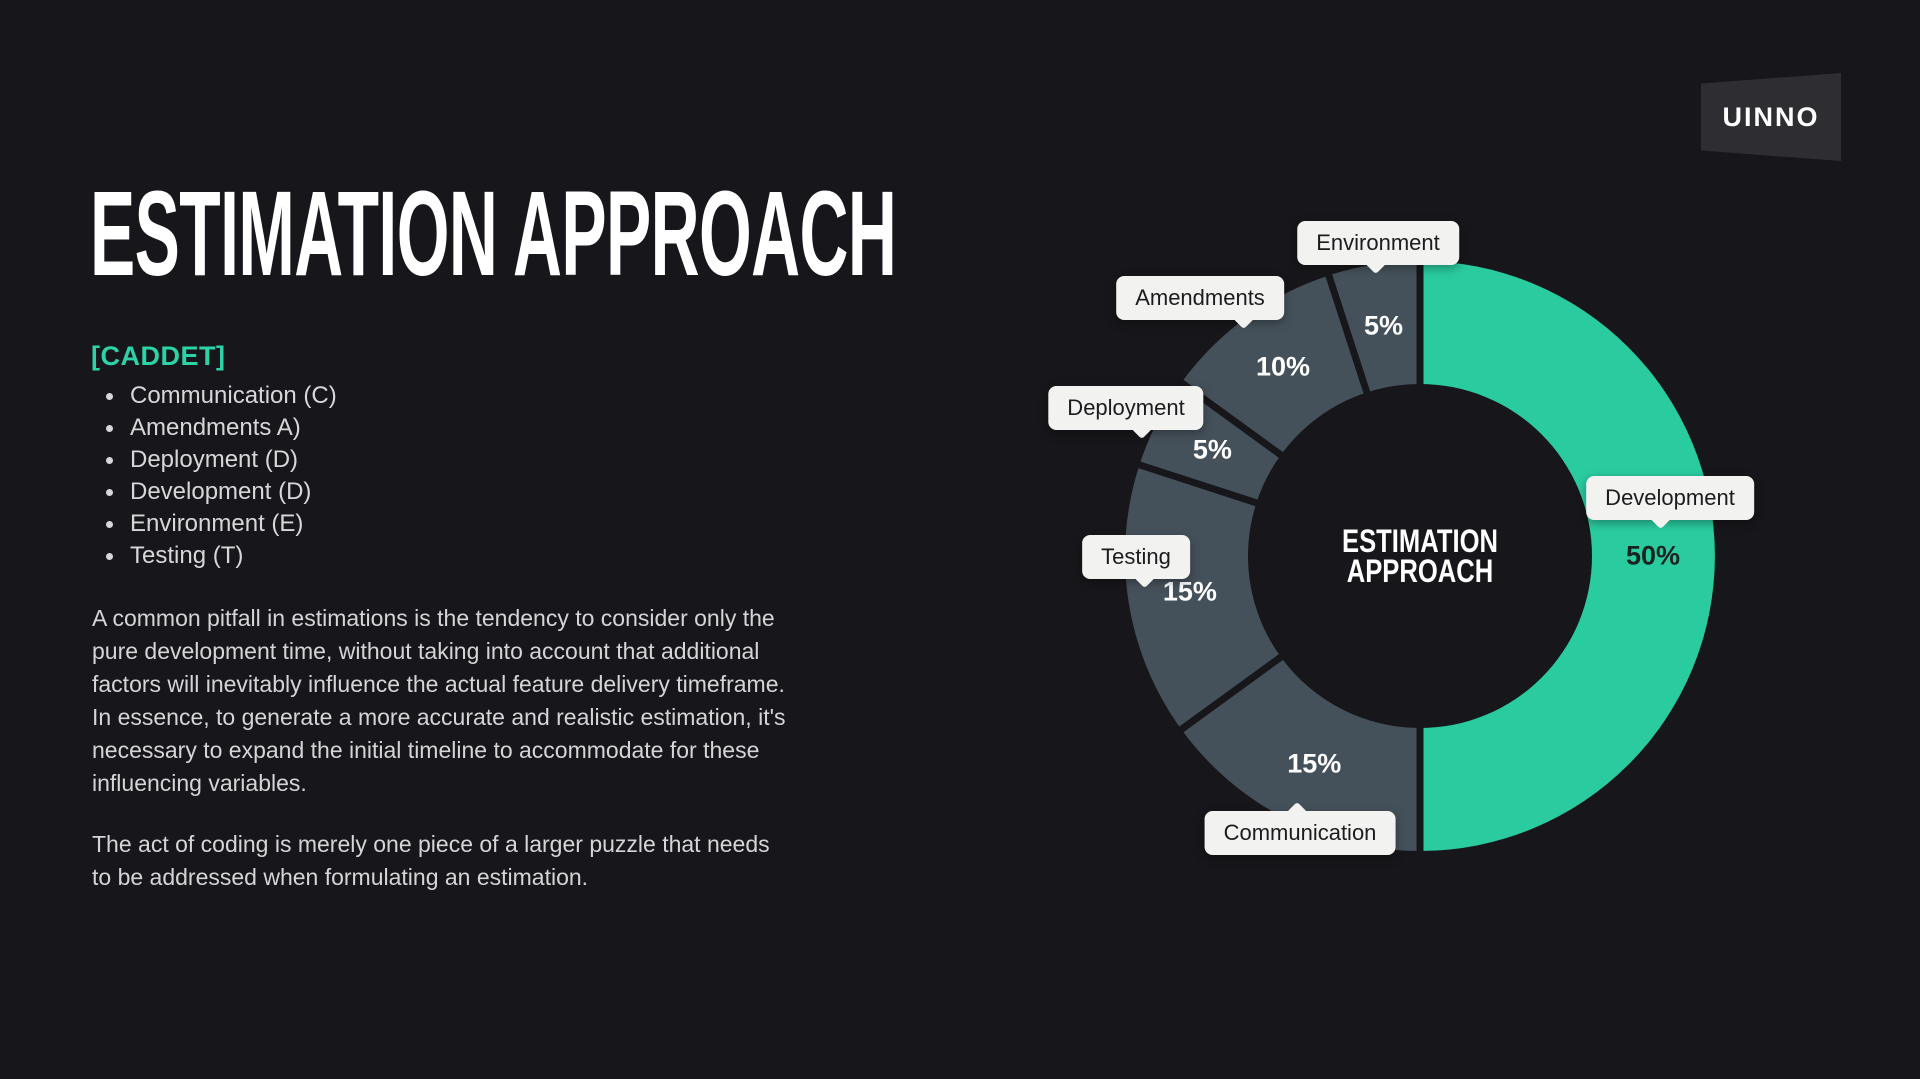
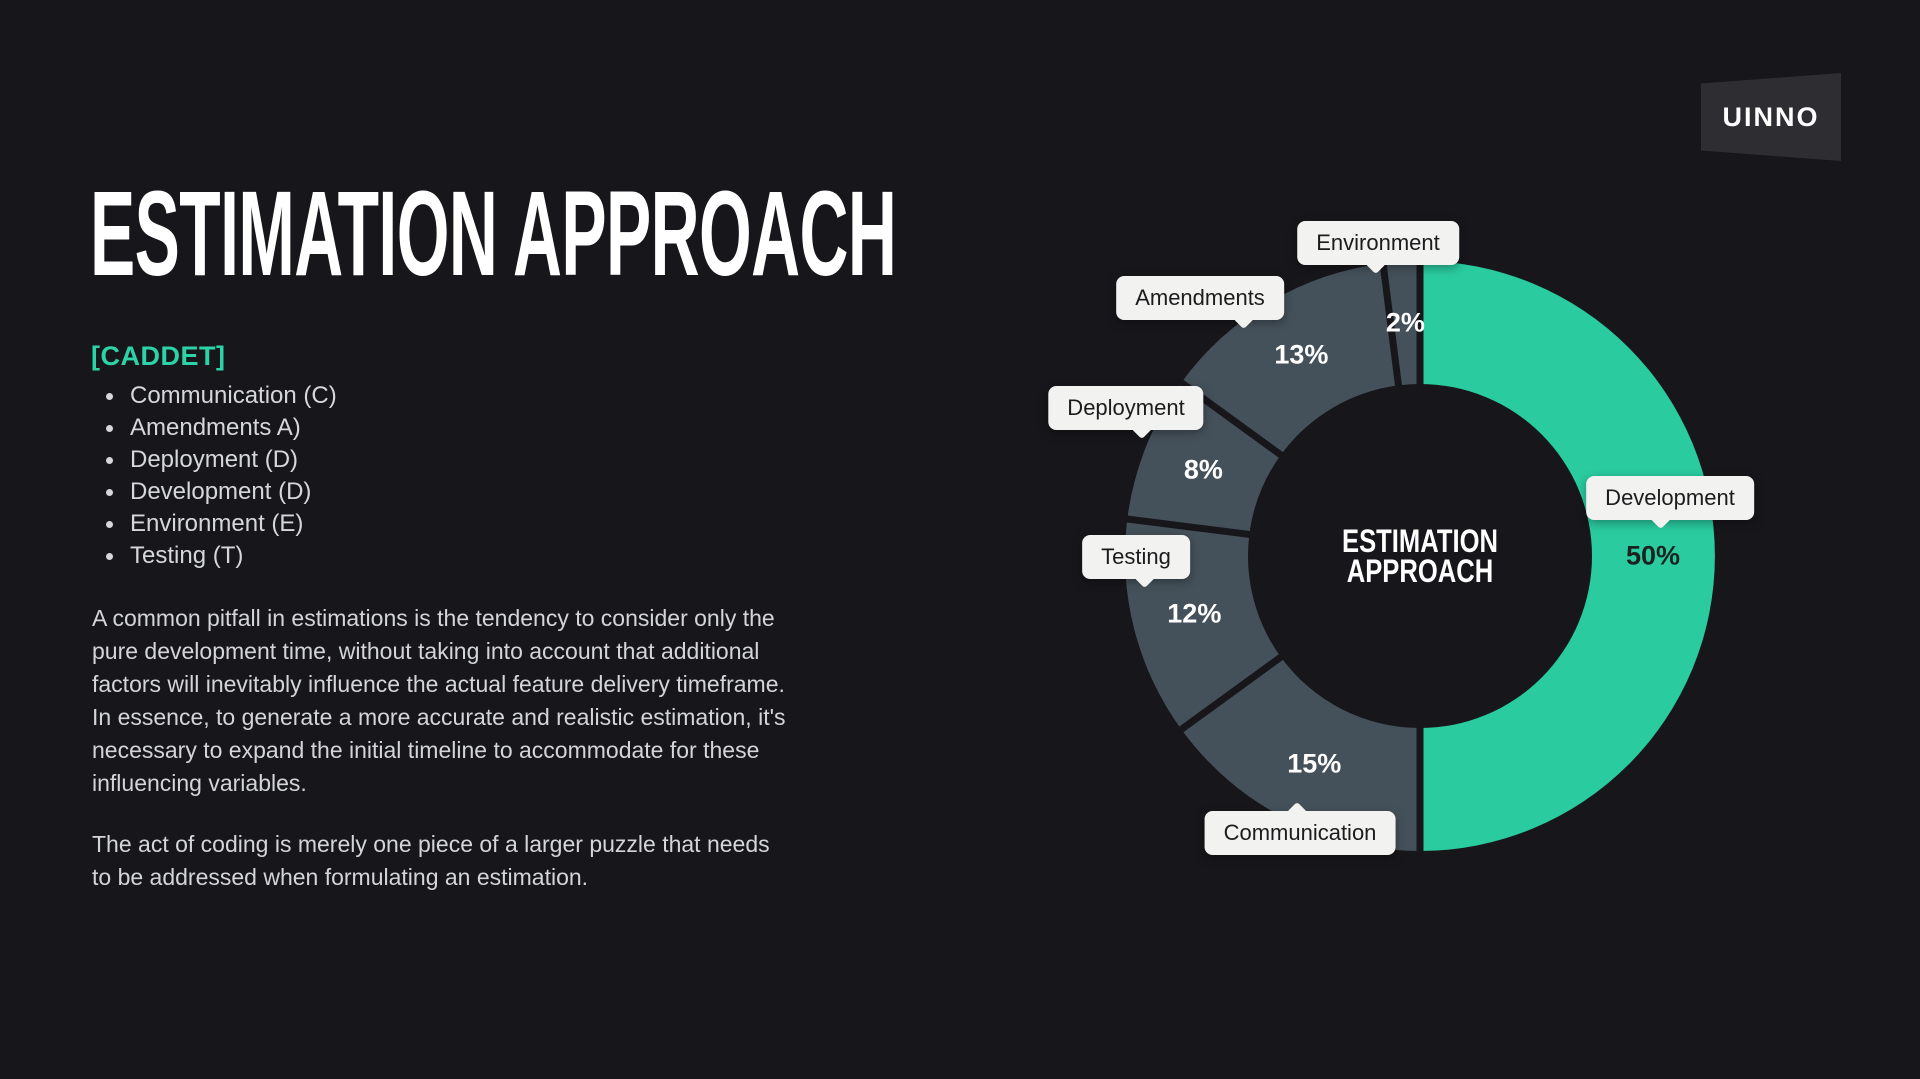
Testing: 15% -> 12%
Deployment: 5% -> 8%
Amendments: 10% -> 13%
Environment: 5% -> 2%
